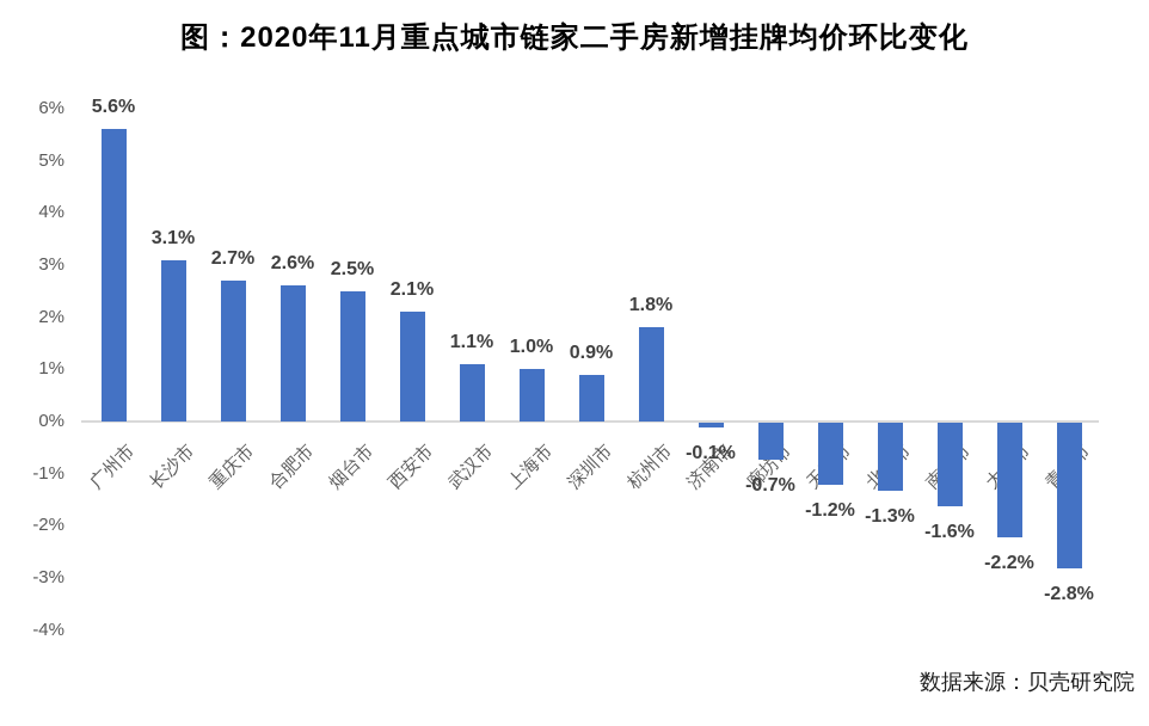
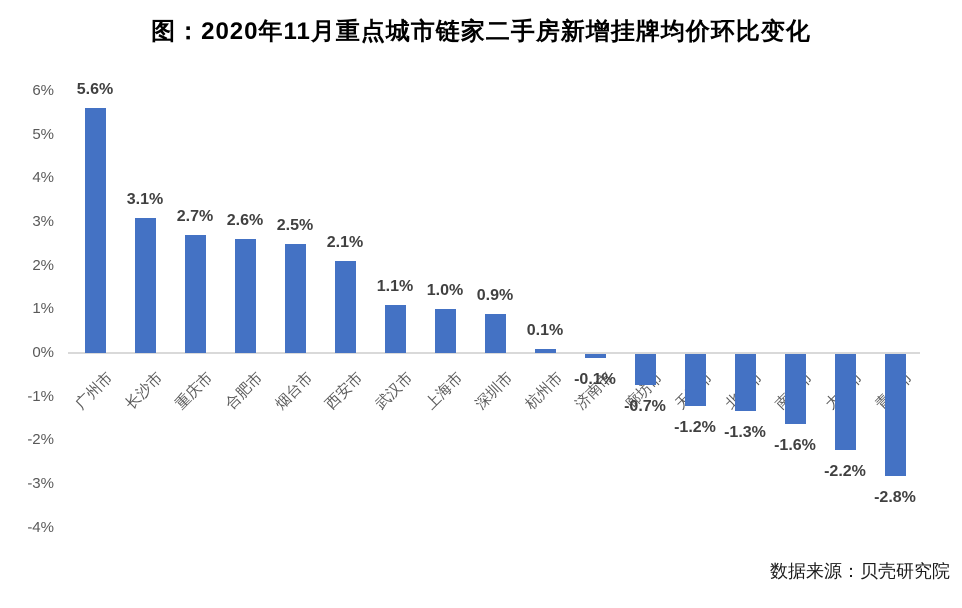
杭州市: 1.8% -> 0.1%
